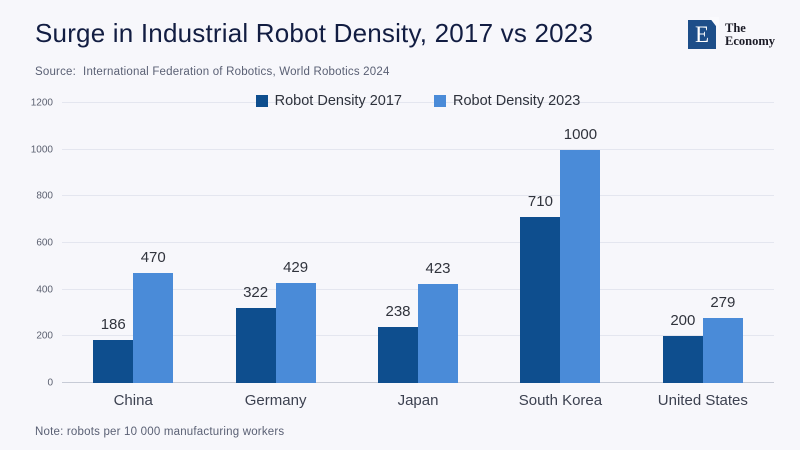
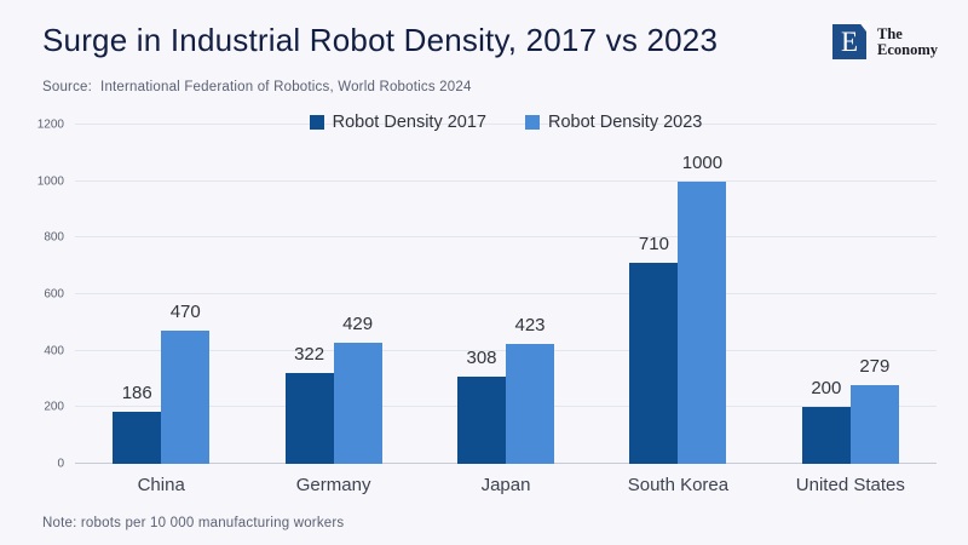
Robot Density 2017/Japan: 238 -> 308
